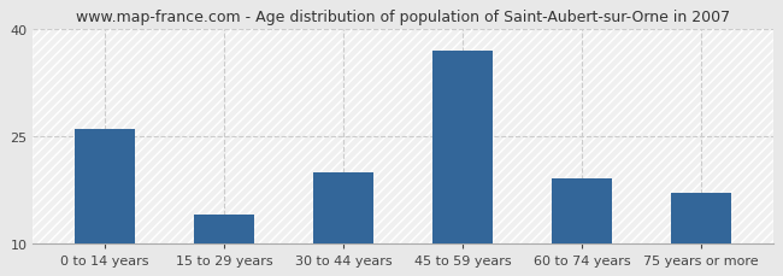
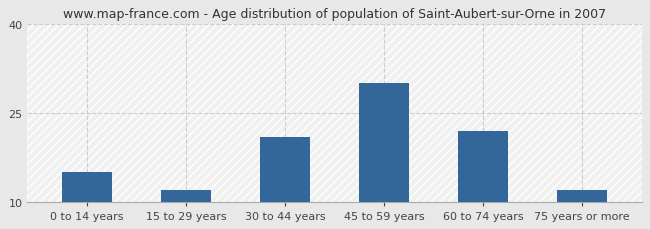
0 to 14 years: 26 -> 15
15 to 29 years: 14 -> 12
30 to 44 years: 20 -> 21
45 to 59 years: 37 -> 30
60 to 74 years: 19 -> 22
75 years or more: 17 -> 12
